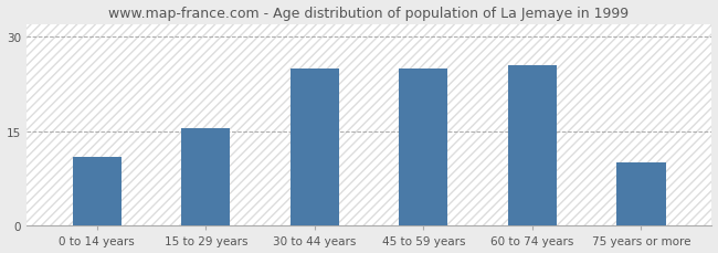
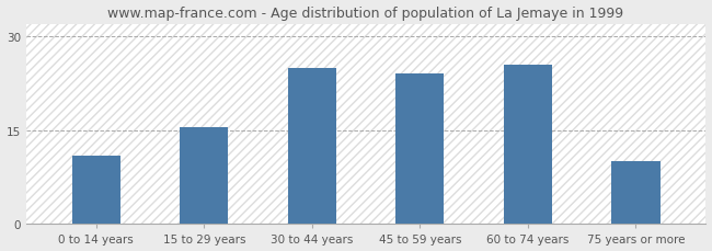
45 to 59 years: 25.0 -> 24.0
